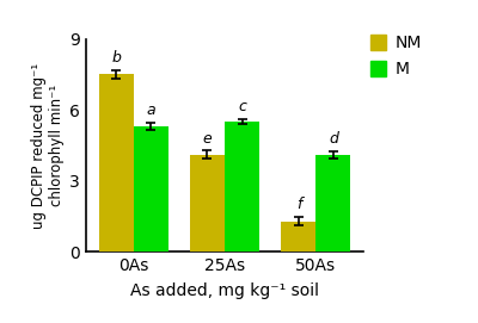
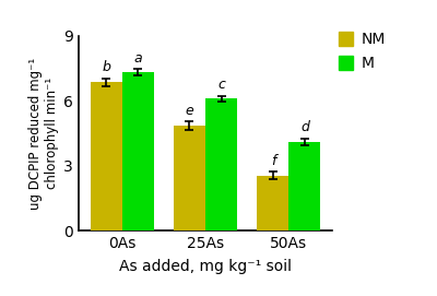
NM/0As: 7.5 -> 6.8
M/0As: 5.3 -> 7.3
NM/25As: 4.1 -> 4.8
M/25As: 5.5 -> 6.1
NM/50As: 1.3 -> 2.5
